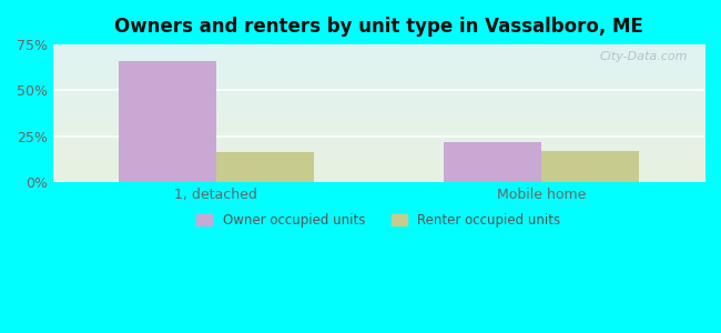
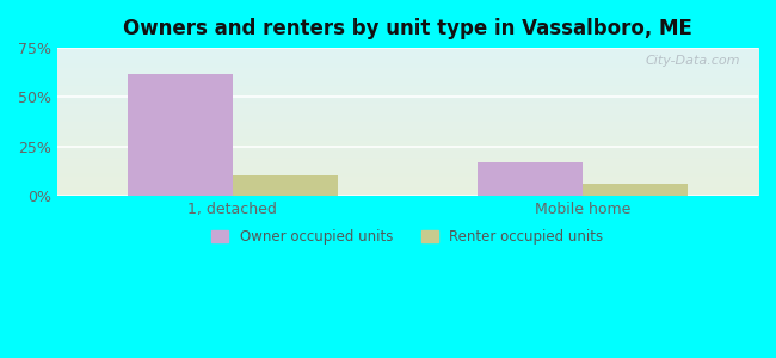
Owner occupied units/1, detached: 66% -> 62%
Renter occupied units/1, detached: 16% -> 10%
Owner occupied units/Mobile home: 22% -> 17%
Renter occupied units/Mobile home: 17% -> 6%
